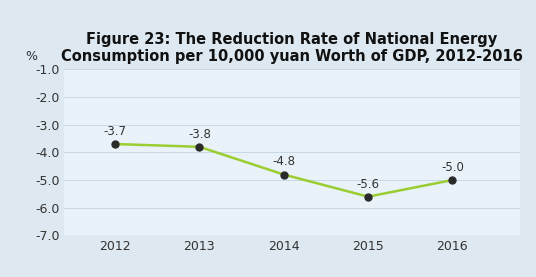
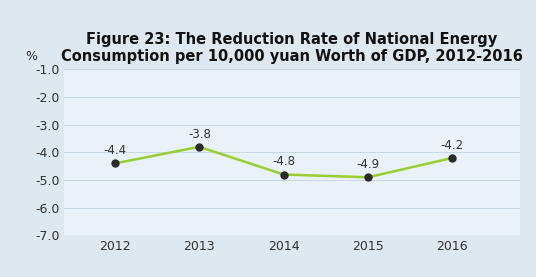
2012: -3.7 -> -4.4
2015: -5.6 -> -4.9
2016: -5.0 -> -4.2
